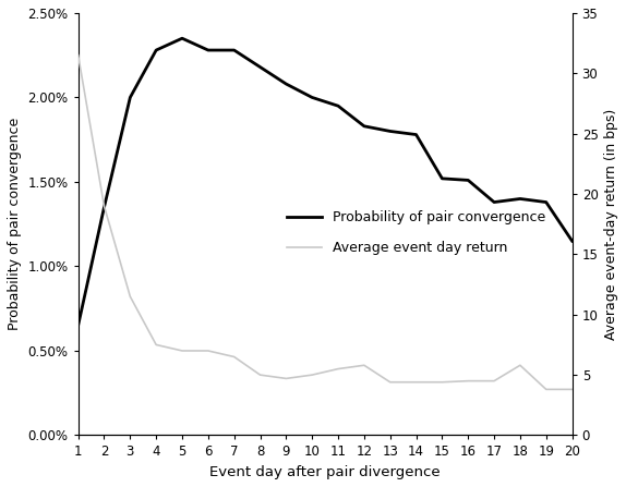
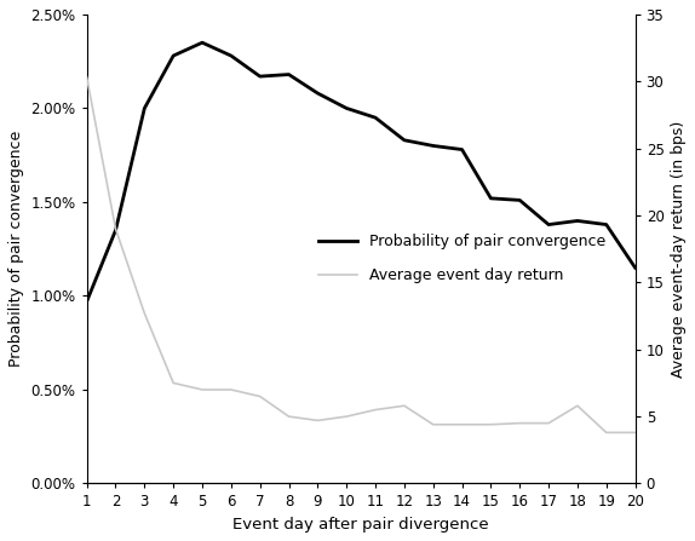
Probability of pair convergence/1: 0.65% -> 0.97%
Average event day return/1: 31.5 -> 30.3
Average event day return/3: 11.5 -> 12.7
Probability of pair convergence/7: 2.28% -> 2.17%
